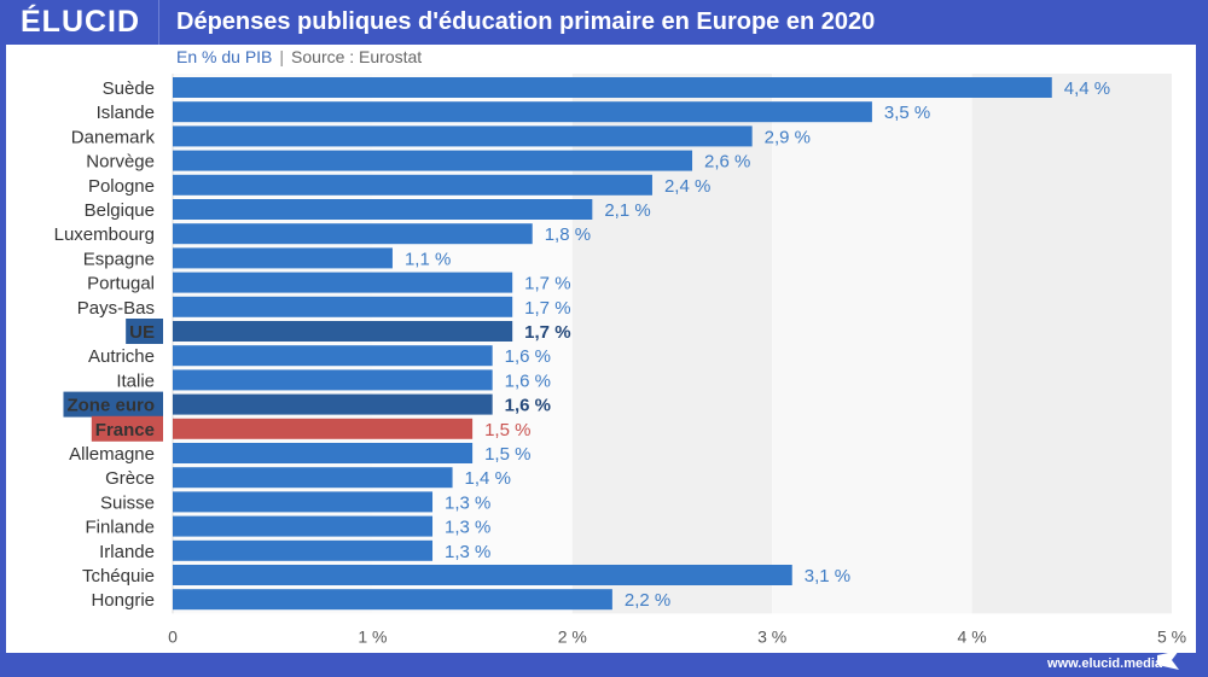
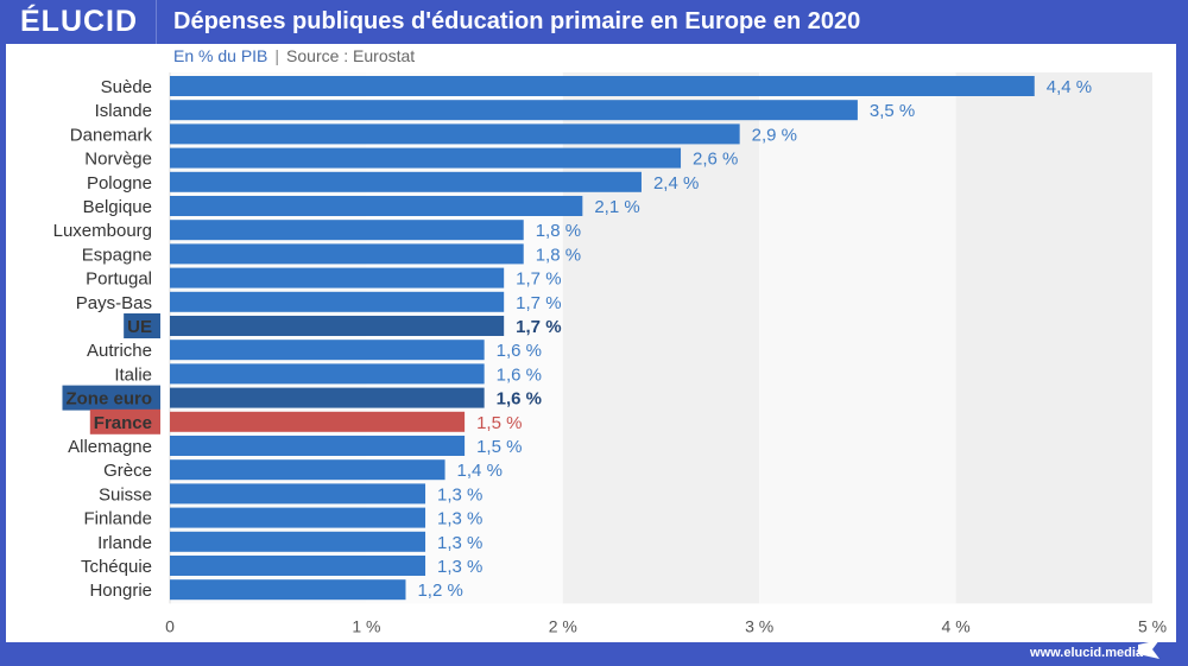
Espagne: 1,1 -> 1,8
Tchéquie: 3,1 -> 1,3
Hongrie: 2,2 -> 1,2
